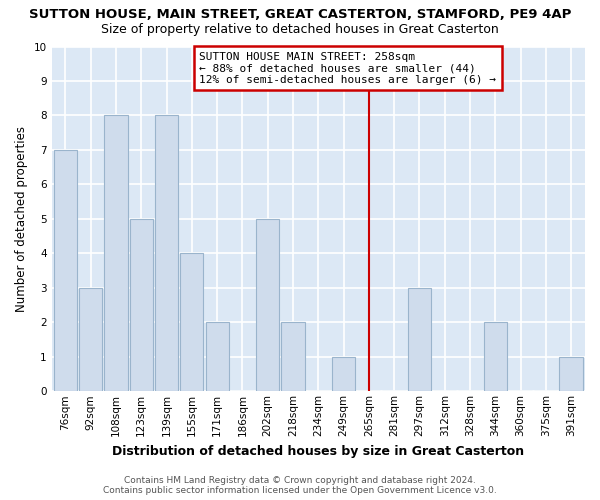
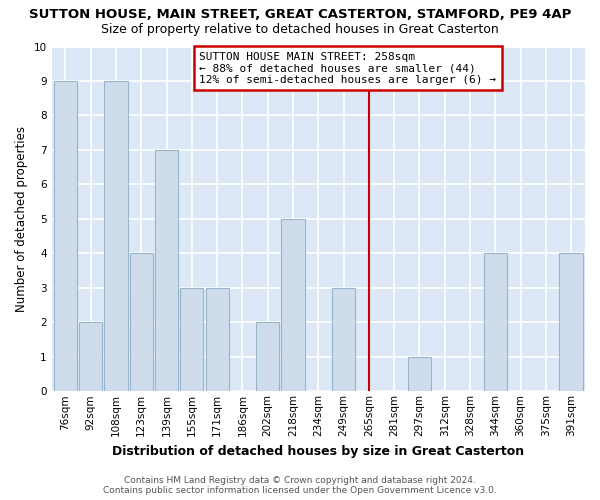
76sqm: 7 -> 9
92sqm: 3 -> 2
108sqm: 8 -> 9
123sqm: 5 -> 4
139sqm: 8 -> 7
155sqm: 4 -> 3
171sqm: 2 -> 3
202sqm: 5 -> 2
218sqm: 2 -> 5
249sqm: 1 -> 3
297sqm: 3 -> 1
344sqm: 2 -> 4
391sqm: 1 -> 4
